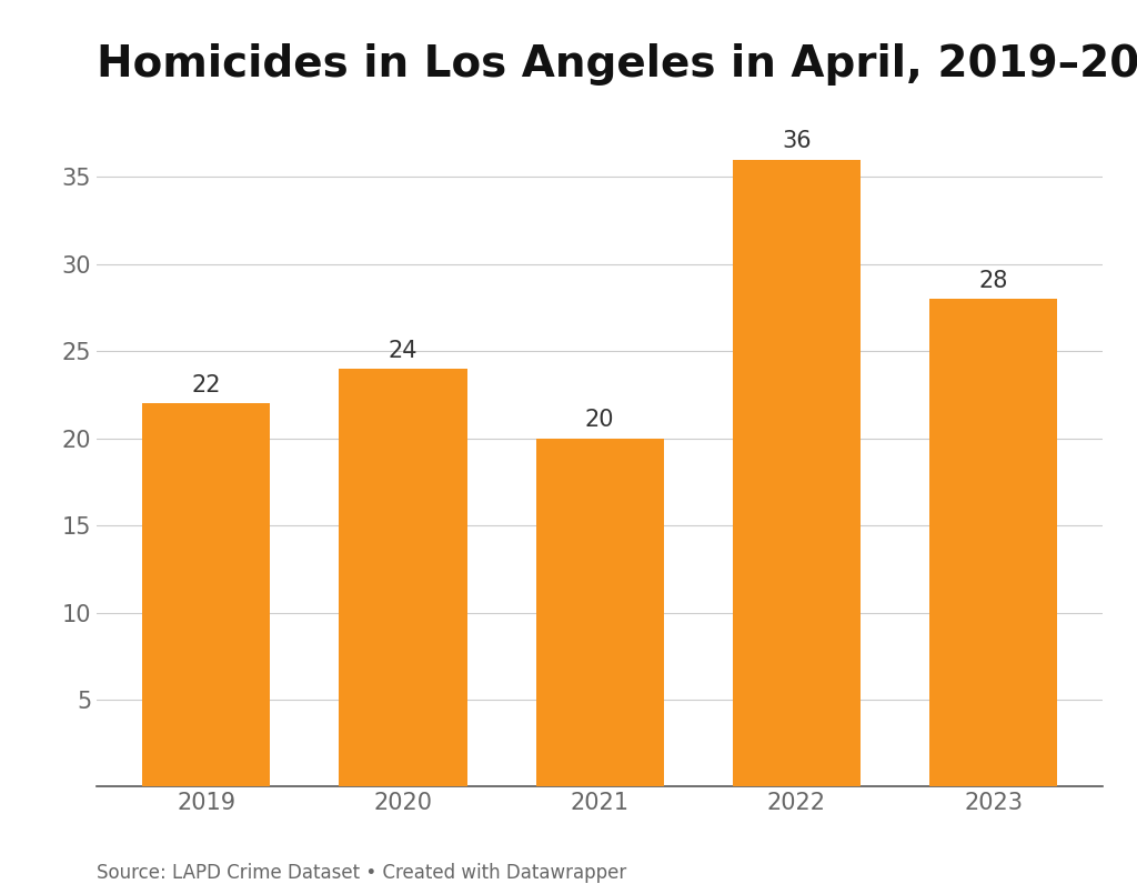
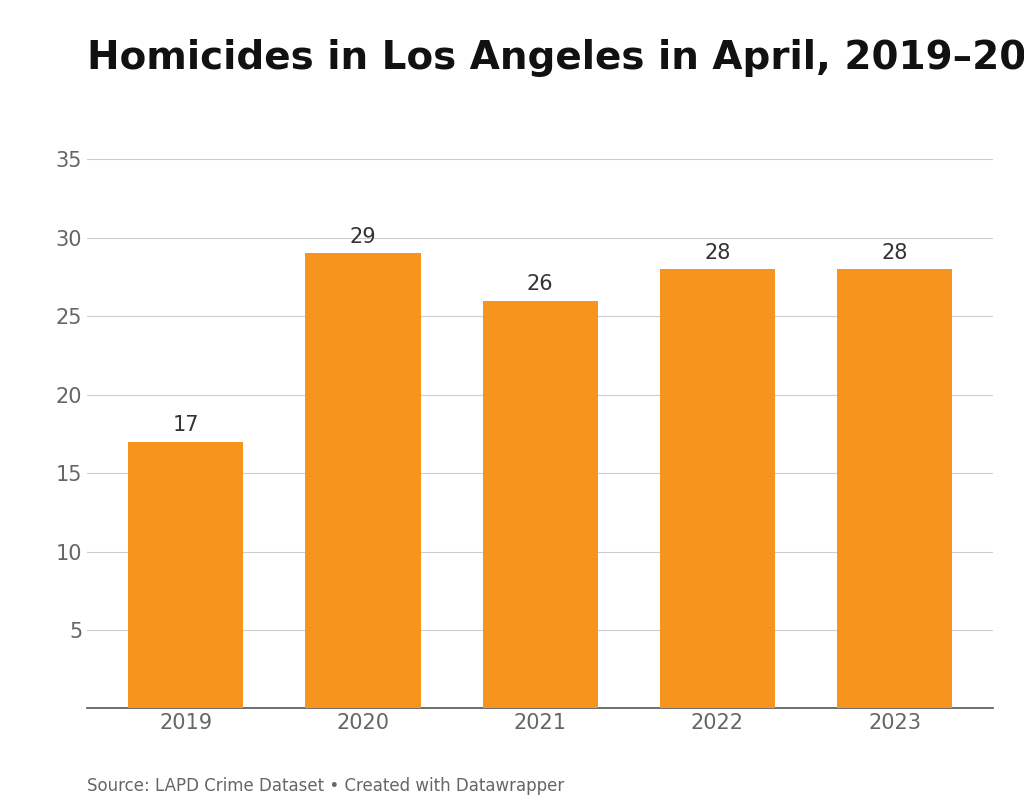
2019: 22 -> 17
2020: 24 -> 29
2021: 20 -> 26
2022: 36 -> 28
